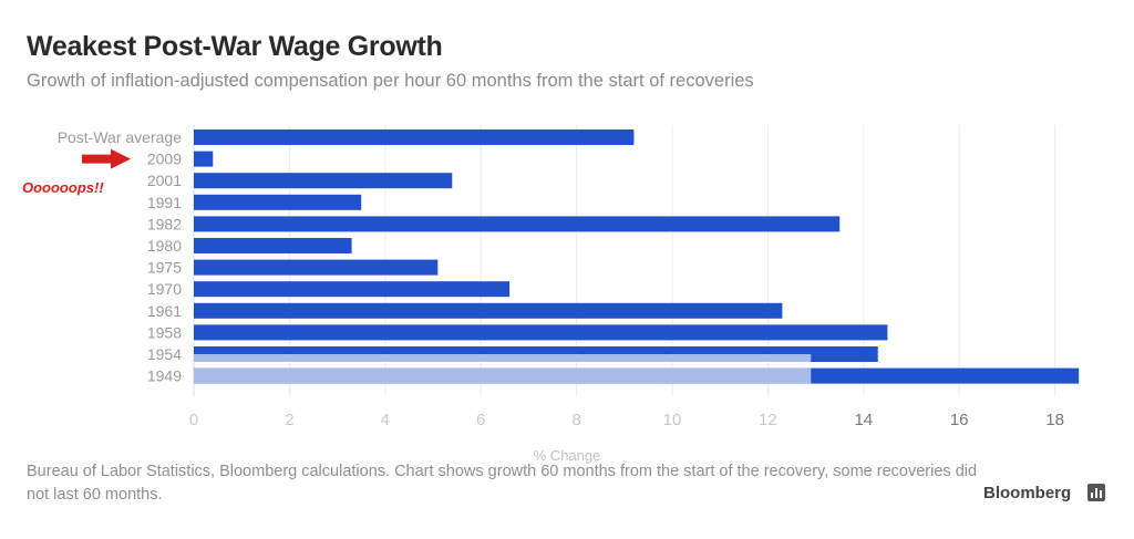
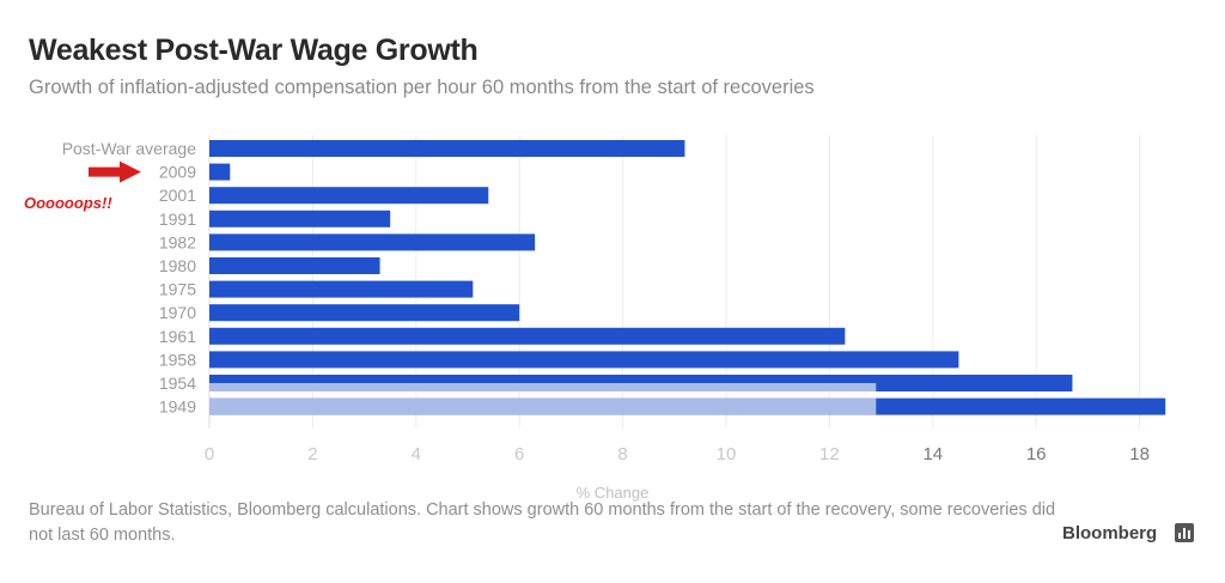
1982: 13.5 -> 6.3
1970: 6.6 -> 6.0
1954: 14.3 -> 16.7
